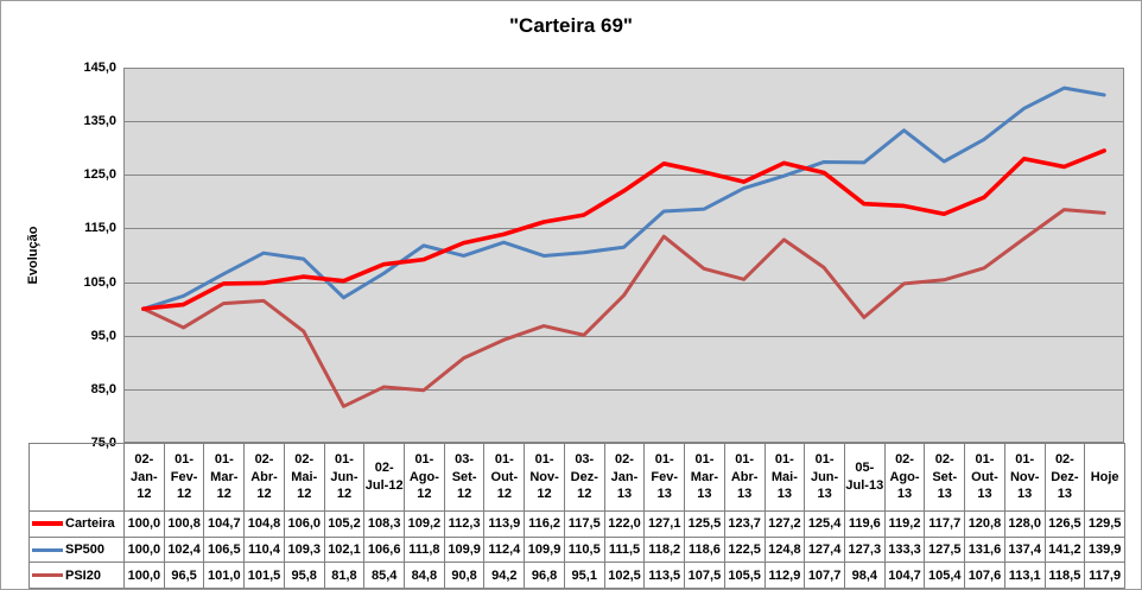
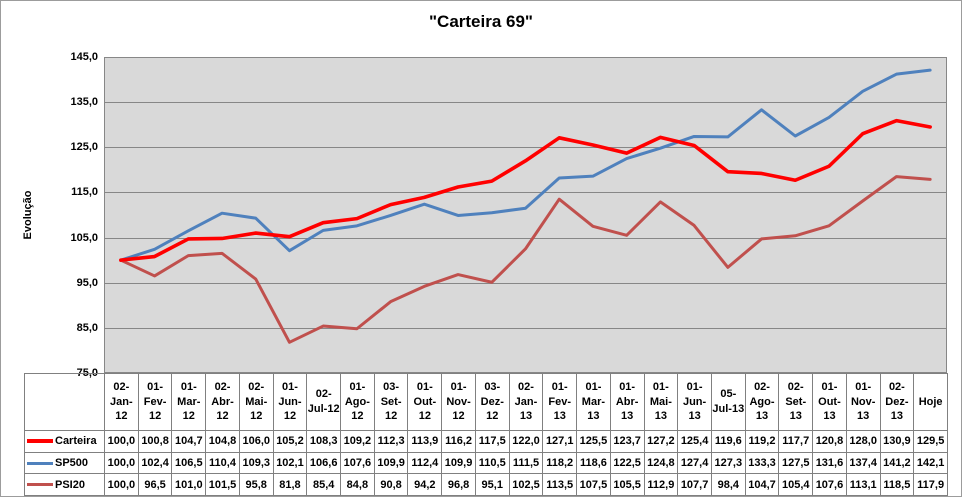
SP500/01-Ago-12: 111,8 -> 107,6
Carteira/02-Dez-13: 126,5 -> 130,9
SP500/Hoje: 139,9 -> 142,1
